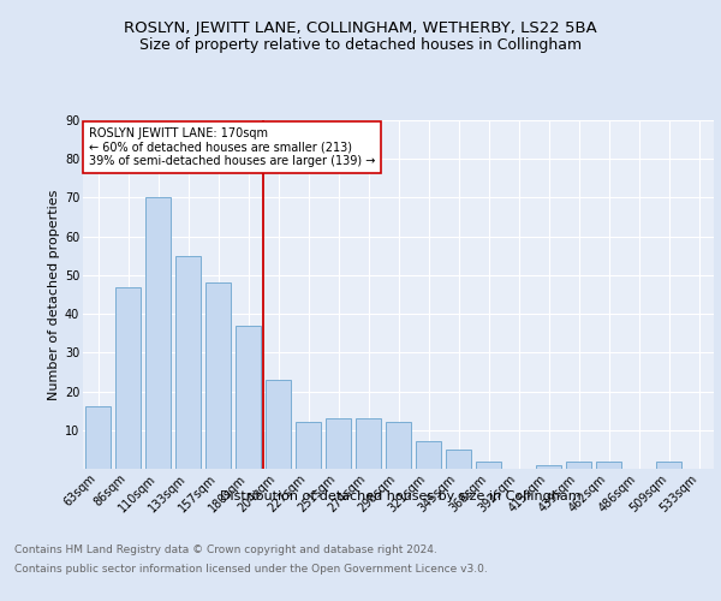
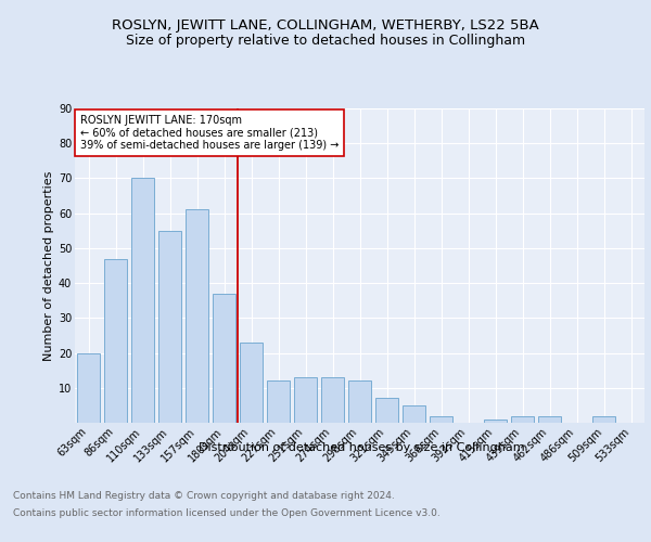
63sqm: 16 -> 20
157sqm: 48 -> 61
